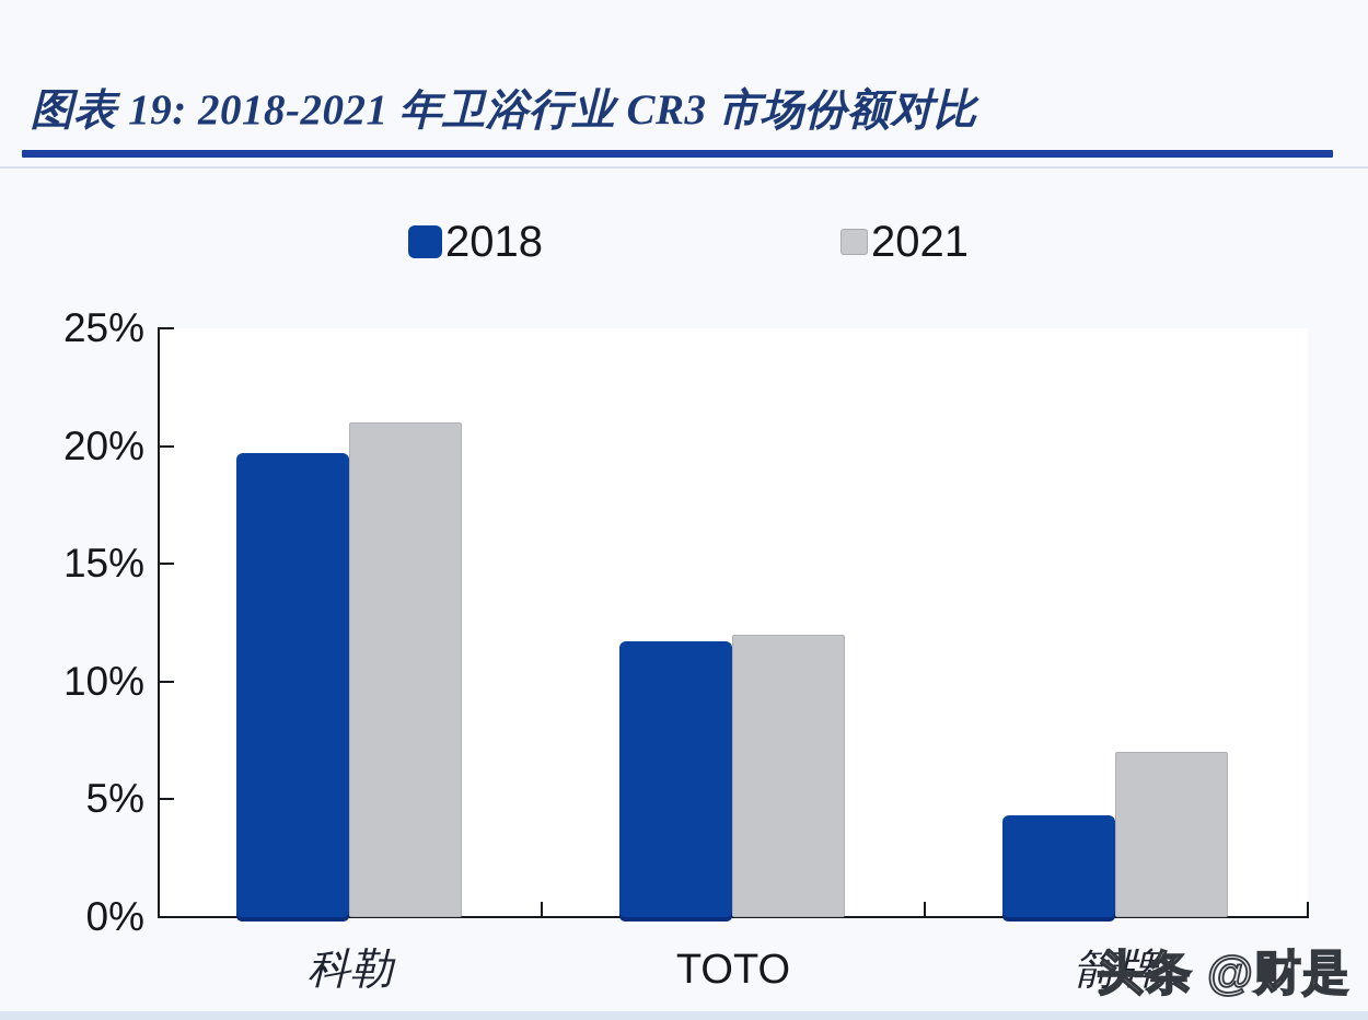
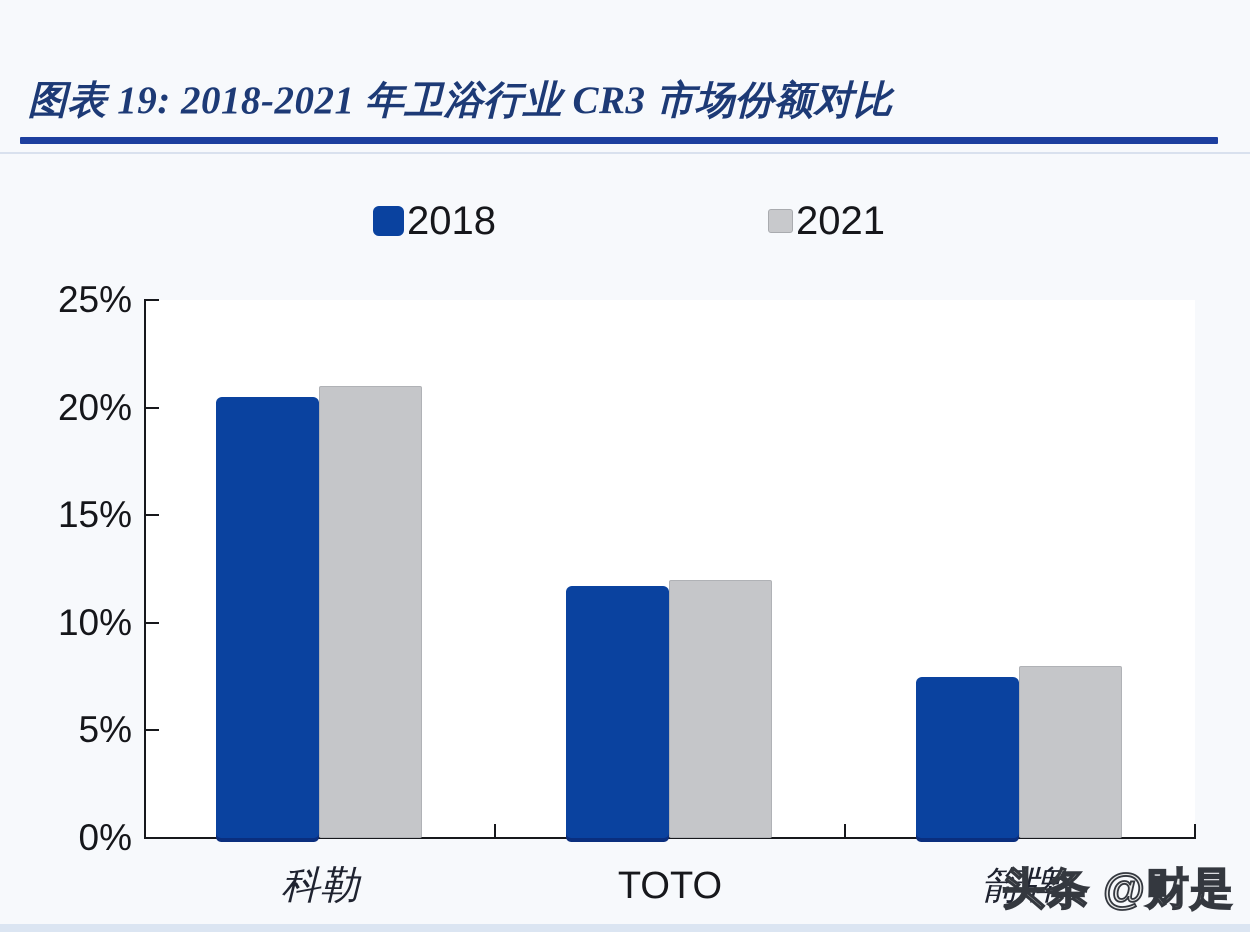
2018/科勒: 19.7% -> 20.5%
2018/箭牌: 4.3% -> 7.5%
2021/箭牌: 7% -> 8%
